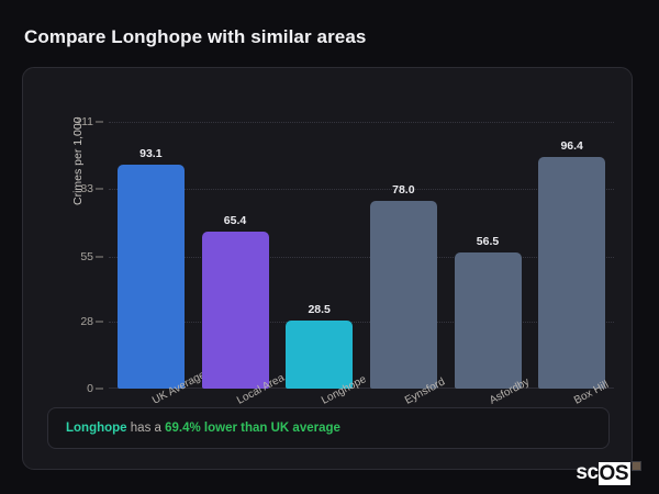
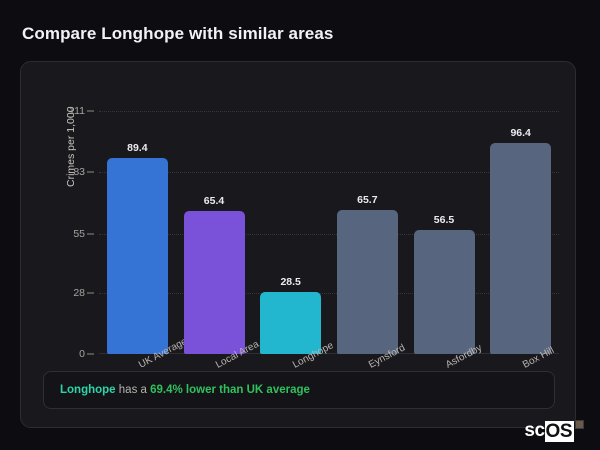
UK Average: 93.1 -> 89.4
Eynsford: 78.0 -> 65.7
